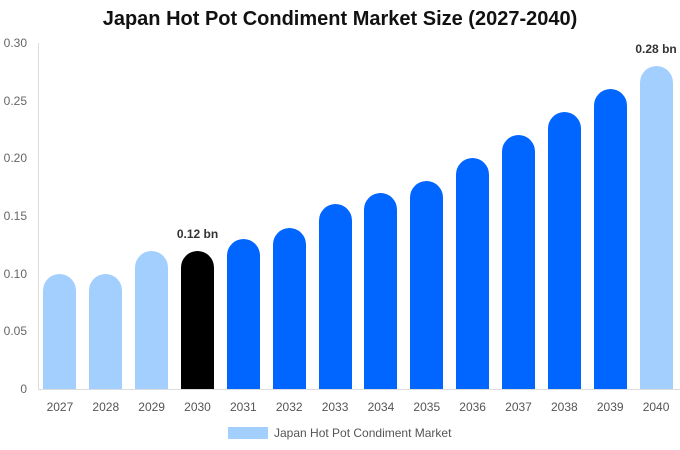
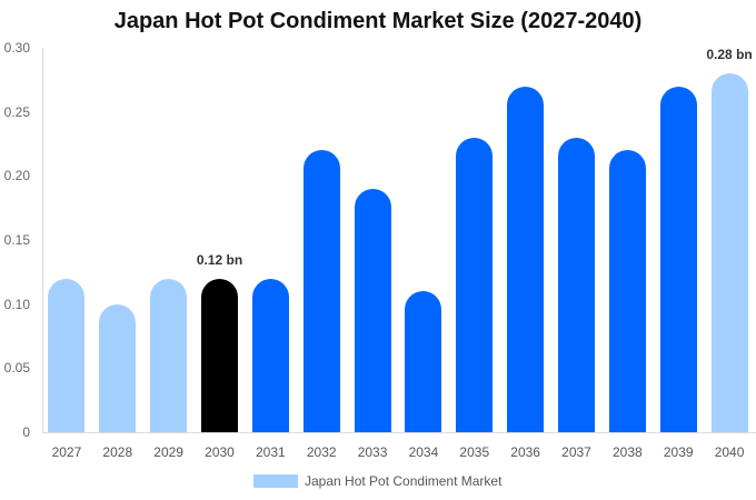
2027: 0.10 -> 0.12
2031: 0.13 -> 0.12
2032: 0.14 -> 0.22
2033: 0.16 -> 0.19
2034: 0.17 -> 0.11
2035: 0.18 -> 0.23
2036: 0.20 -> 0.27
2037: 0.22 -> 0.23
2038: 0.24 -> 0.22
2039: 0.26 -> 0.27
